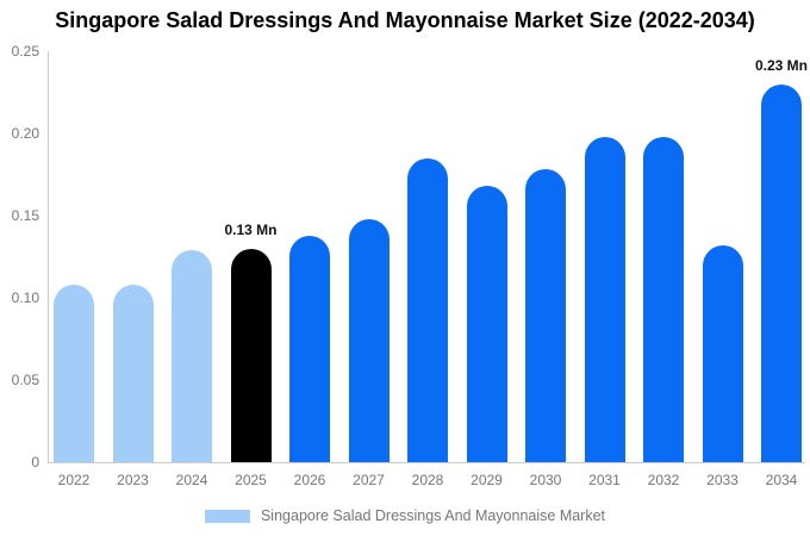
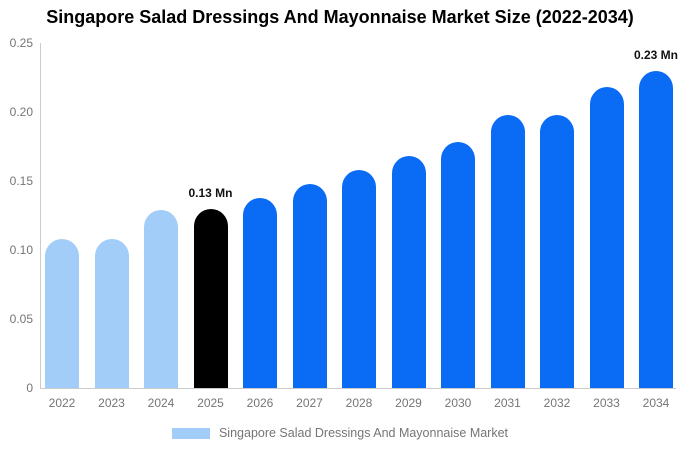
2028: 0.185 -> 0.158
2033: 0.132 -> 0.218
